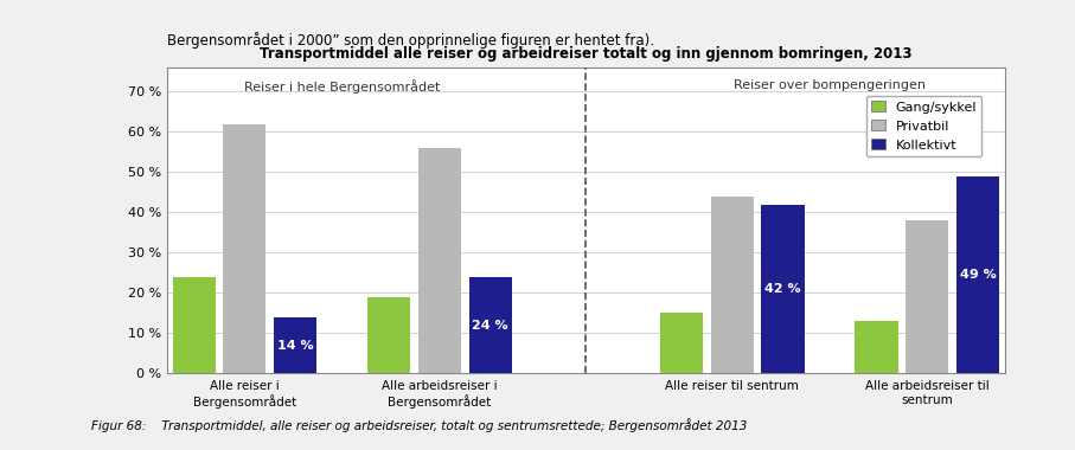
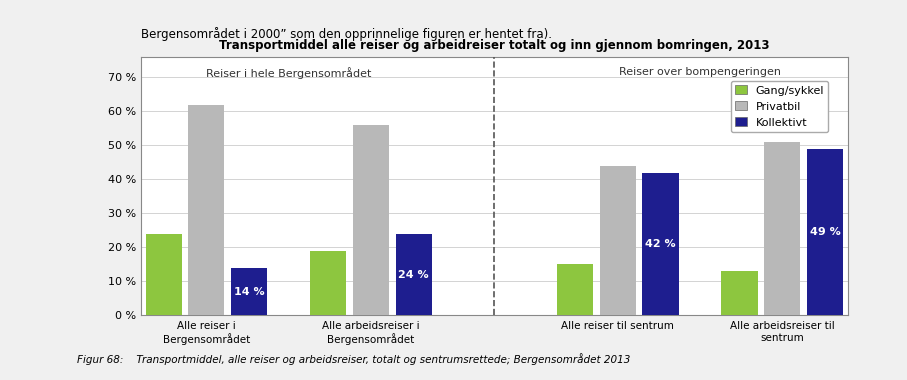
Privatbil/Alle arbeidsreiser til sentrum: 38 % -> 51 %
